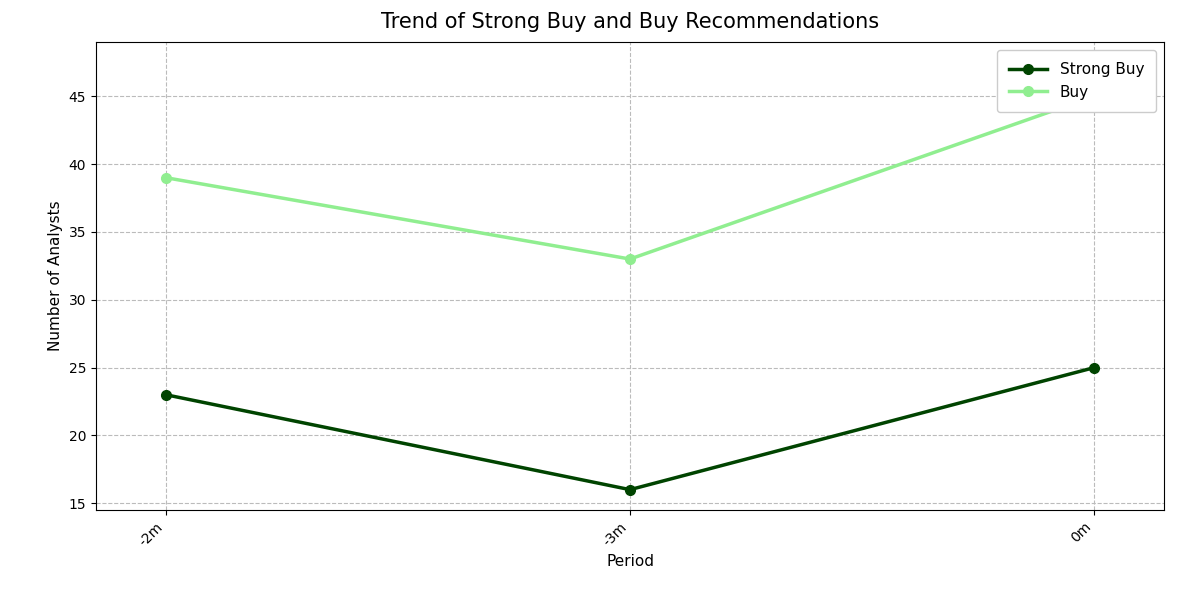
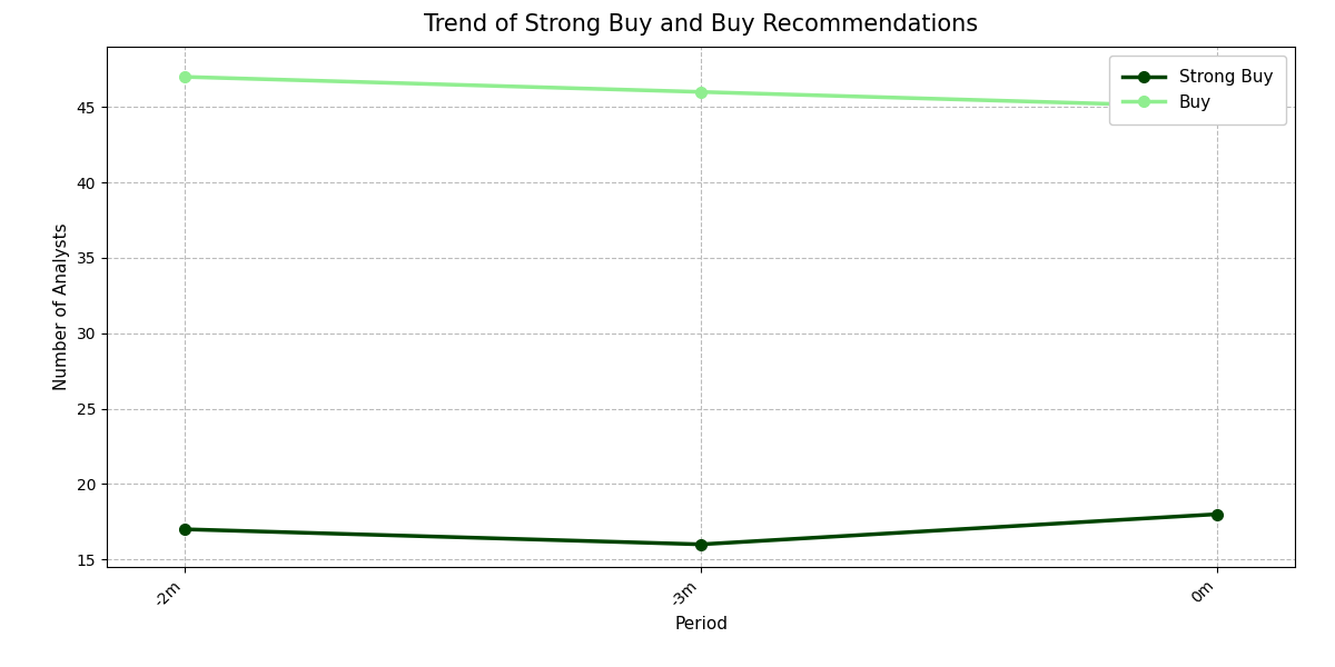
Strong Buy/-2m: 23 -> 17
Buy/-2m: 39 -> 47
Buy/-3m: 33 -> 46
Strong Buy/0m: 25 -> 18
